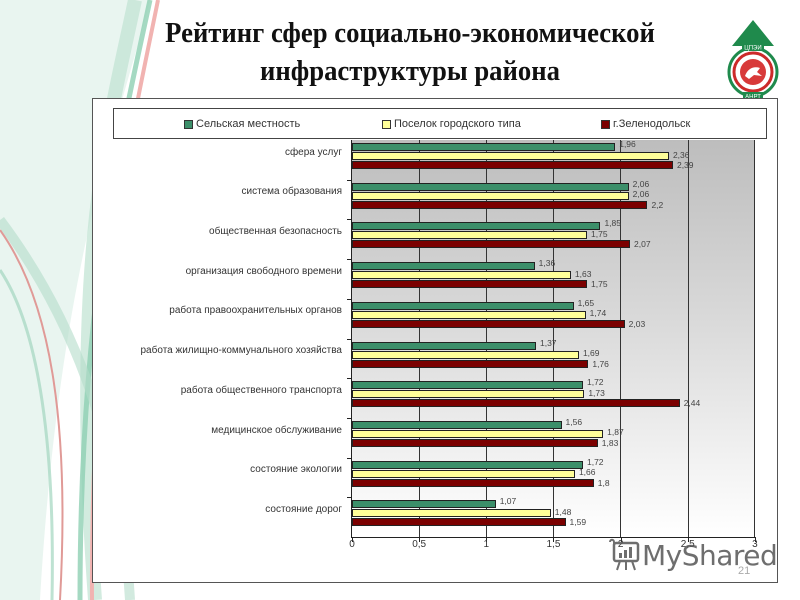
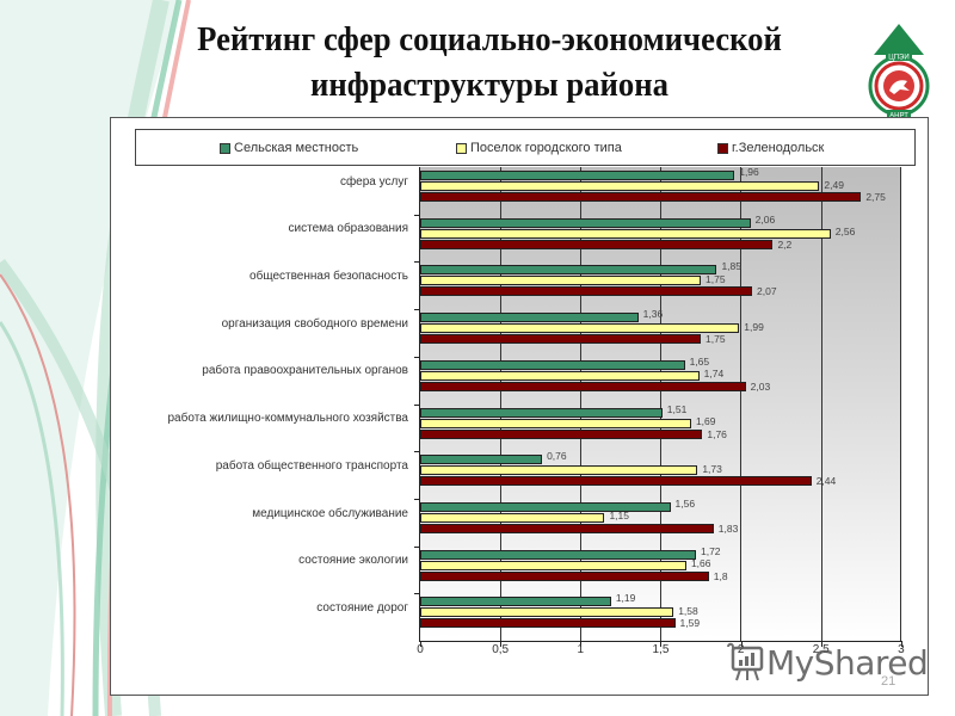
Поселок городского типа/сфера услуг: 2,36 -> 2,49
г.Зеленодольск/сфера услуг: 2,39 -> 2,75
Поселок городского типа/система образования: 2,06 -> 2,56
Поселок городского типа/организация свободного времени: 1,63 -> 1,99
Сельская местность/работа жилищно-коммунального хозяйства: 1,37 -> 1,51
Сельская местность/работа общественного транспорта: 1,72 -> 0,76
Поселок городского типа/медицинское обслуживание: 1,87 -> 1,15
Сельская местность/состояние дорог: 1,07 -> 1,19
Поселок городского типа/состояние дорог: 1,48 -> 1,58
